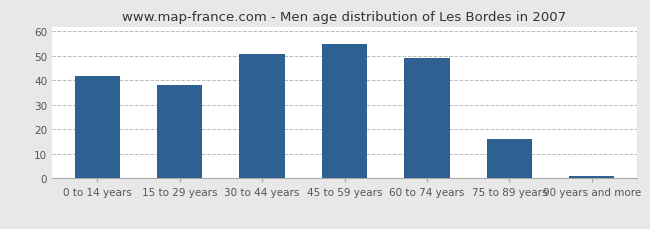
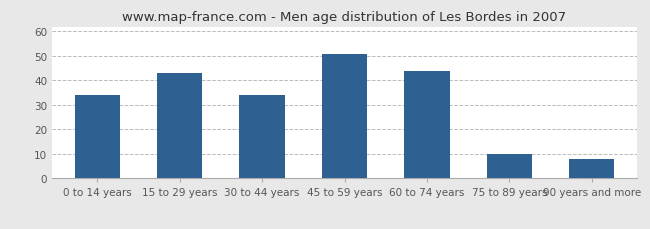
0 to 14 years: 42 -> 34
15 to 29 years: 38 -> 43
30 to 44 years: 51 -> 34
45 to 59 years: 55 -> 51
60 to 74 years: 49 -> 44
75 to 89 years: 16 -> 10
90 years and more: 1 -> 8
